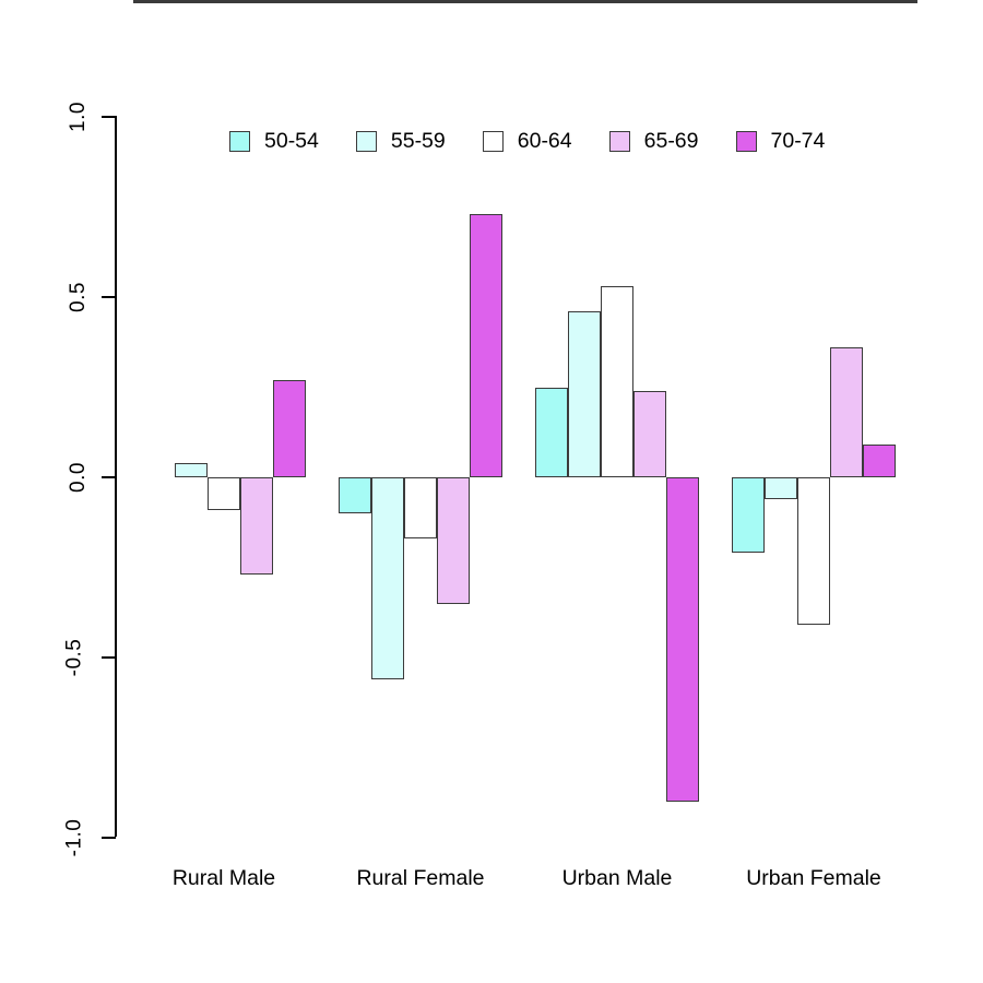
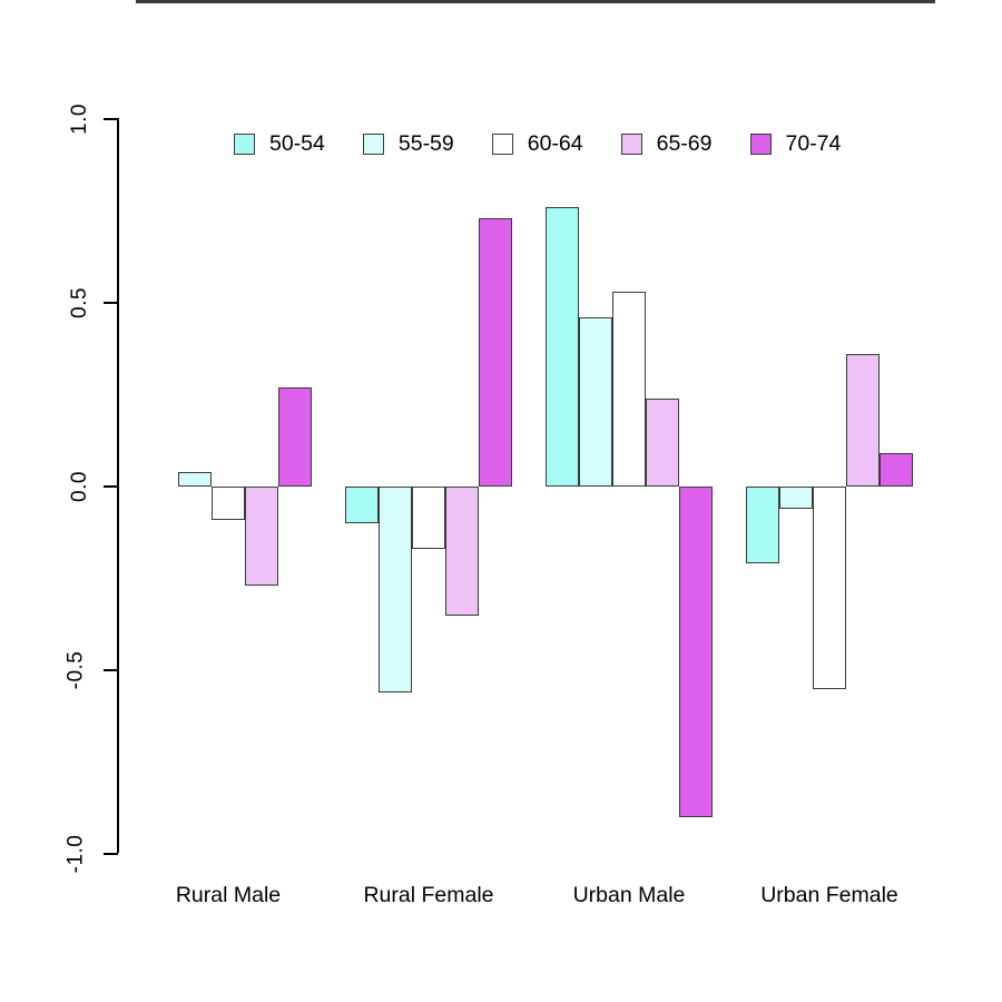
50-54/Urban Male: 0.25 -> 0.76
60-64/Urban Female: -0.41 -> -0.55
